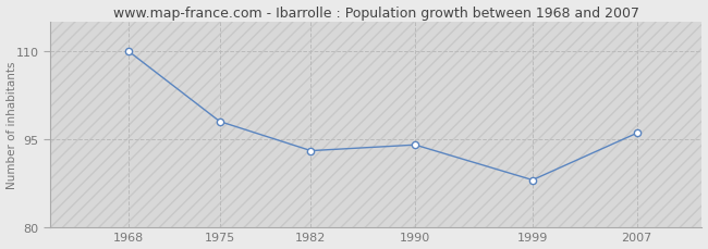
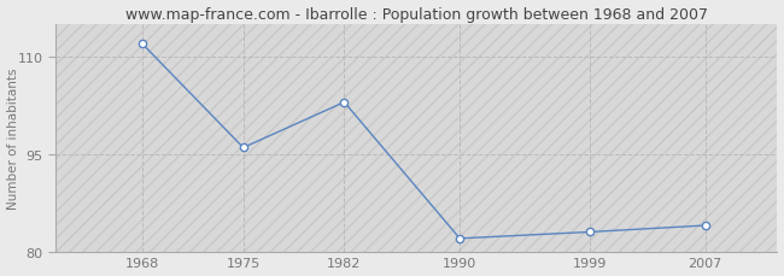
1968: 110 -> 112
1975: 98 -> 96
1982: 93 -> 103
1990: 94 -> 82
1999: 88 -> 83
2007: 96 -> 84
